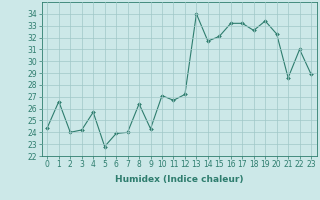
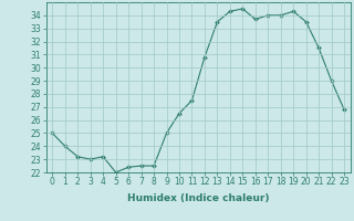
0: 24.4 -> 25.0
1: 26.6 -> 24.0
2: 24.0 -> 23.2
3: 24.2 -> 23.0
4: 25.7 -> 23.2
5: 22.8 -> 22.0
6: 23.9 -> 22.4
7: 24.0 -> 22.5
8: 26.4 -> 22.5
9: 24.3 -> 25.0
10: 27.1 -> 26.5
11: 26.7 -> 27.5
12: 27.2 -> 30.8
13: 34.0 -> 33.5
14: 31.7 -> 34.3
15: 32.1 -> 34.5
16: 33.2 -> 33.7
17: 33.2 -> 34.0
18: 32.6 -> 34.0
19: 33.4 -> 34.3
20: 32.3 -> 33.5
21: 28.6 -> 31.5
22: 31.0 -> 29.0
23: 28.9 -> 26.8
